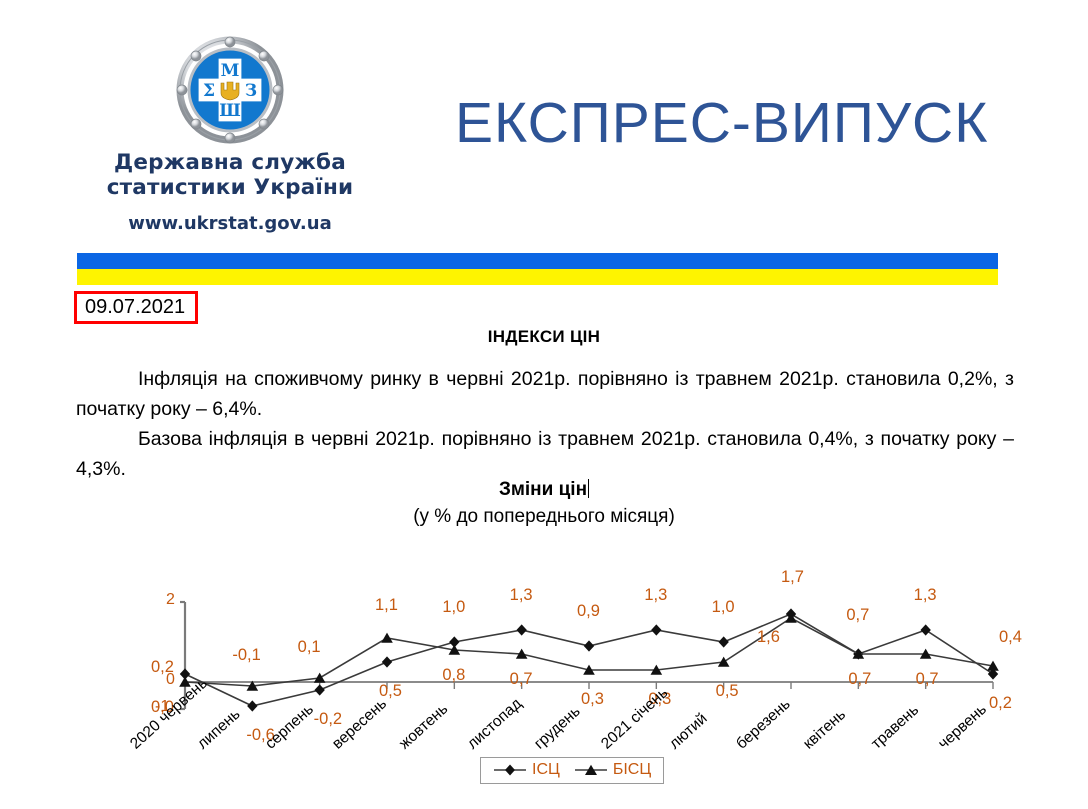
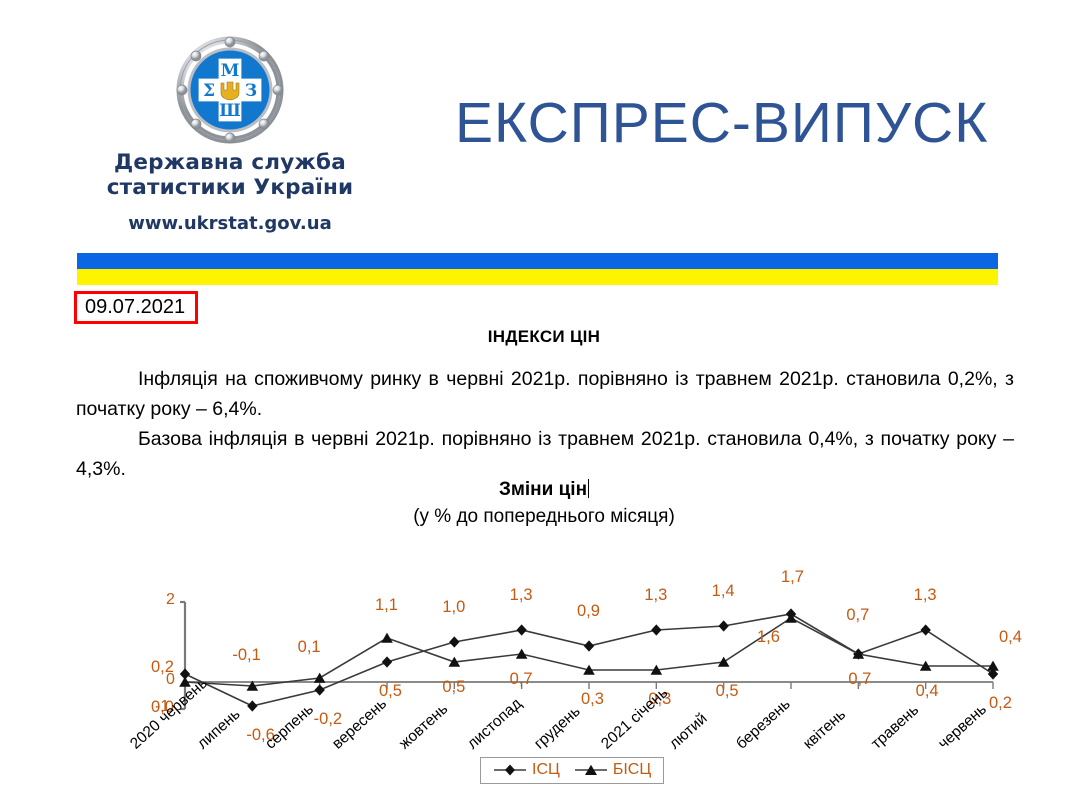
БІСЦ/жовтень: 0,8 -> 0,5
ІСЦ/лютий: 1,0 -> 1,4
БІСЦ/травень: 0,7 -> 0,4
